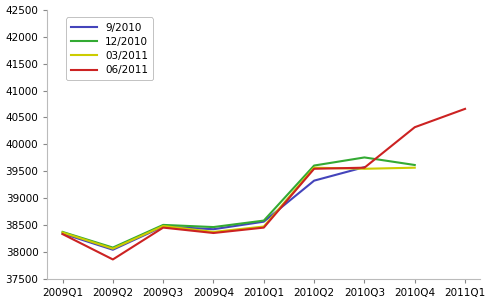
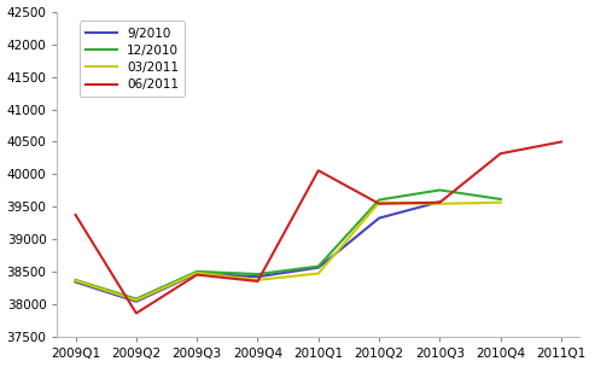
06/2011/2009Q1: 38340 -> 39380
06/2011/2010Q1: 38460 -> 40060
06/2011/2011Q1: 40660 -> 40500
